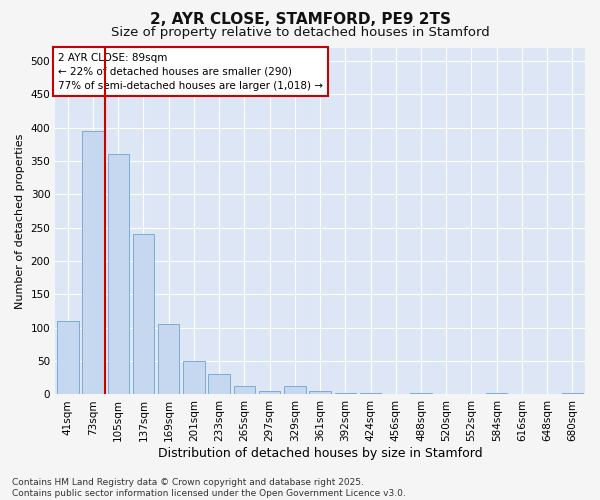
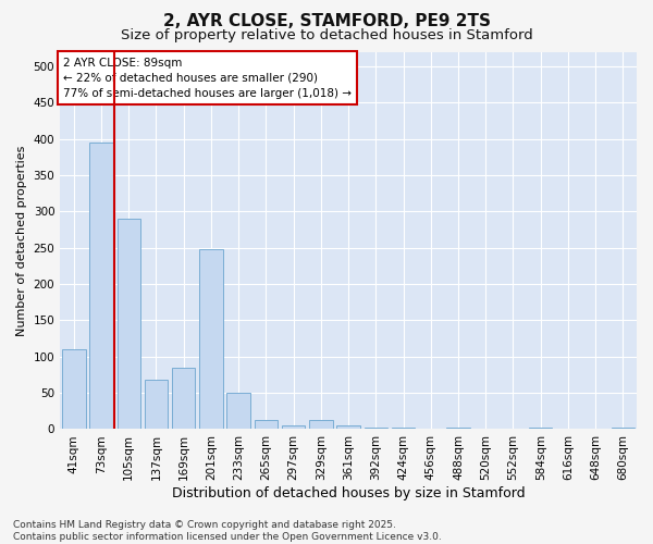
105sqm: 360 -> 290
137sqm: 240 -> 68
169sqm: 105 -> 84
201sqm: 50 -> 248
233sqm: 30 -> 50
